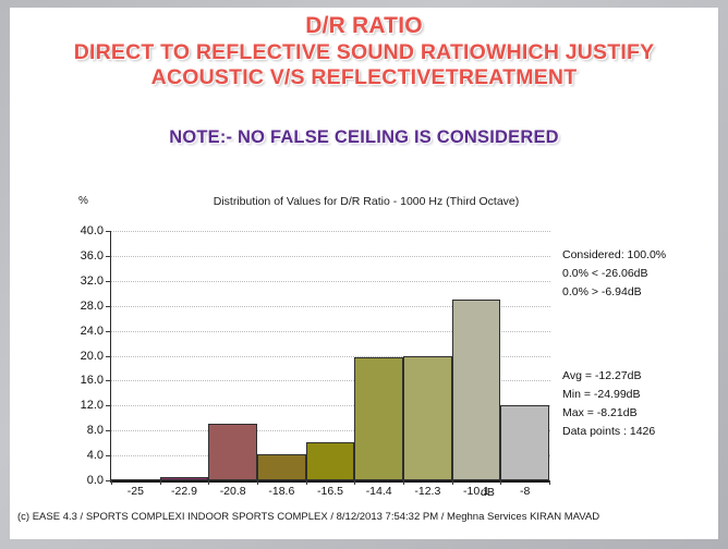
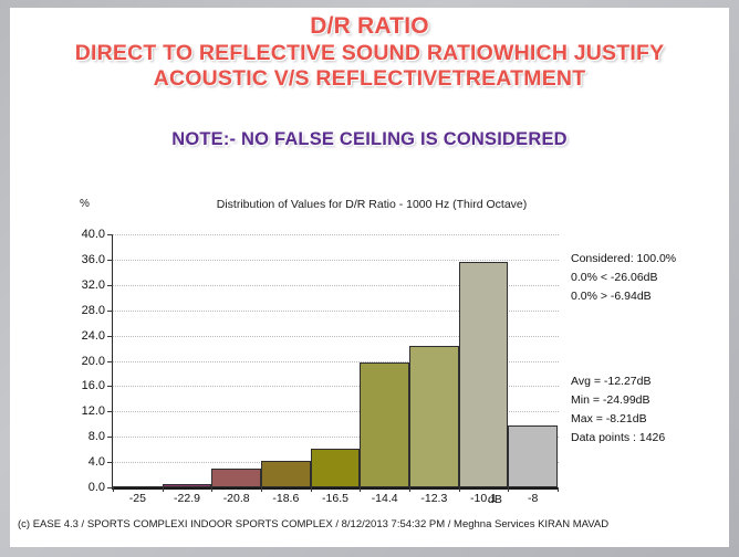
-20.8: 9 -> 3
-12.3: 20 -> 22
-10.1: 29 -> 36
-8: 12 -> 10
